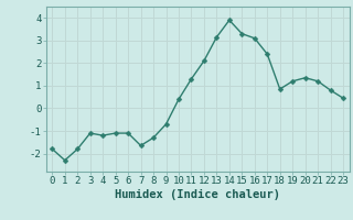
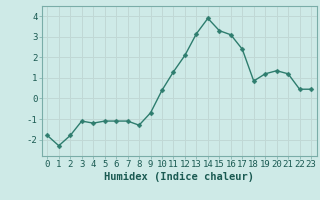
7: -1.65 -> -1.10
22: 0.80 -> 0.45
